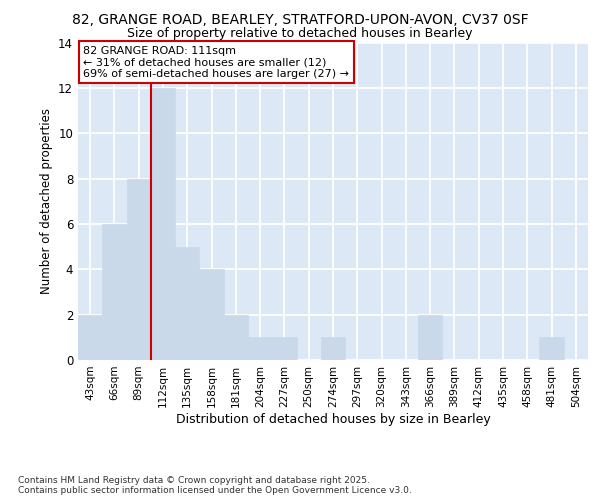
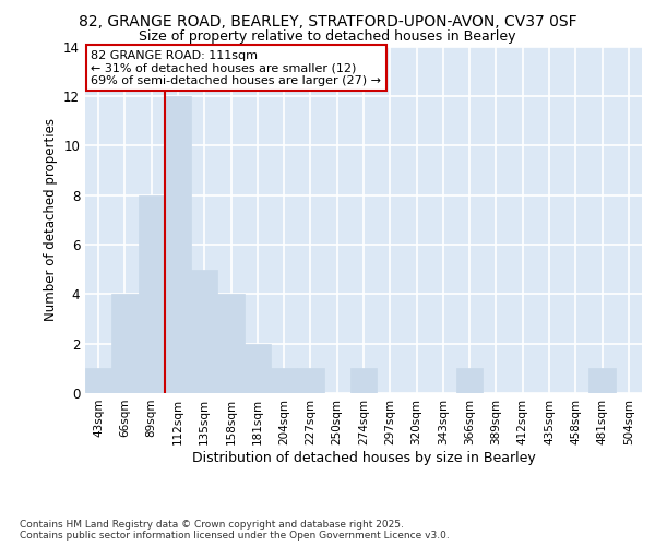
43sqm: 2 -> 1
66sqm: 6 -> 4
366sqm: 2 -> 1
